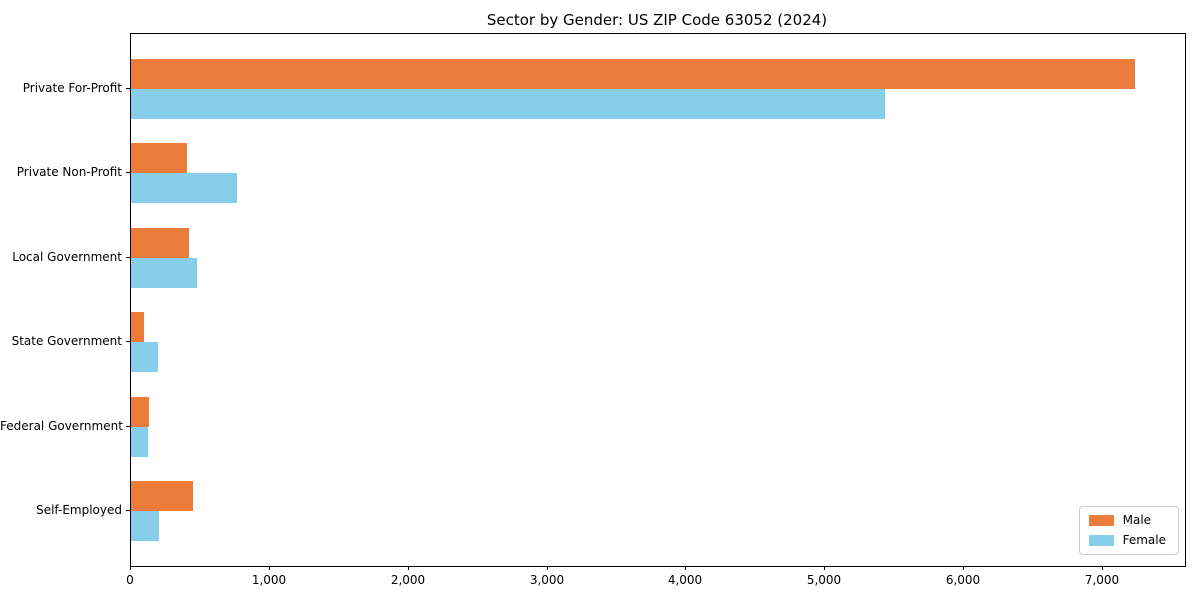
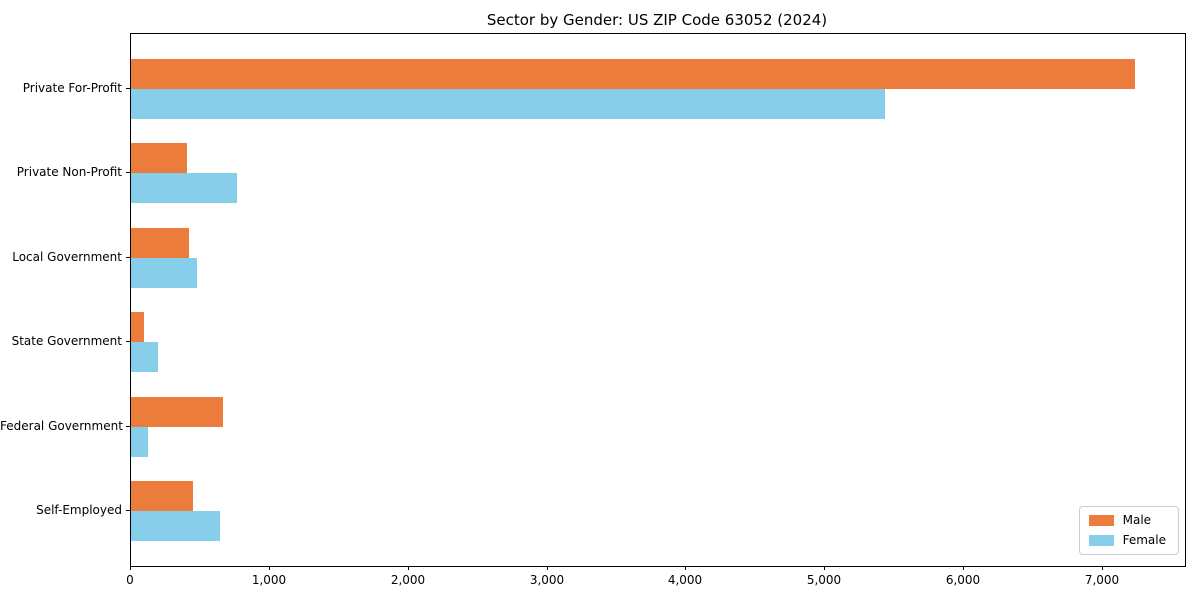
Male/Federal Government: 130 -> 660
Female/Self-Employed: 200 -> 640
